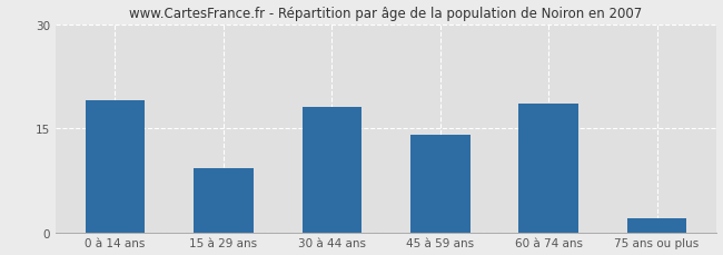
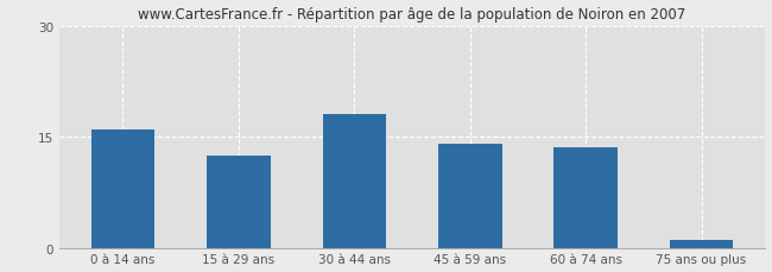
0 à 14 ans: 19.0 -> 16.0
15 à 29 ans: 9.2 -> 12.5
60 à 74 ans: 18.6 -> 13.5
75 ans ou plus: 2.0 -> 1.0
